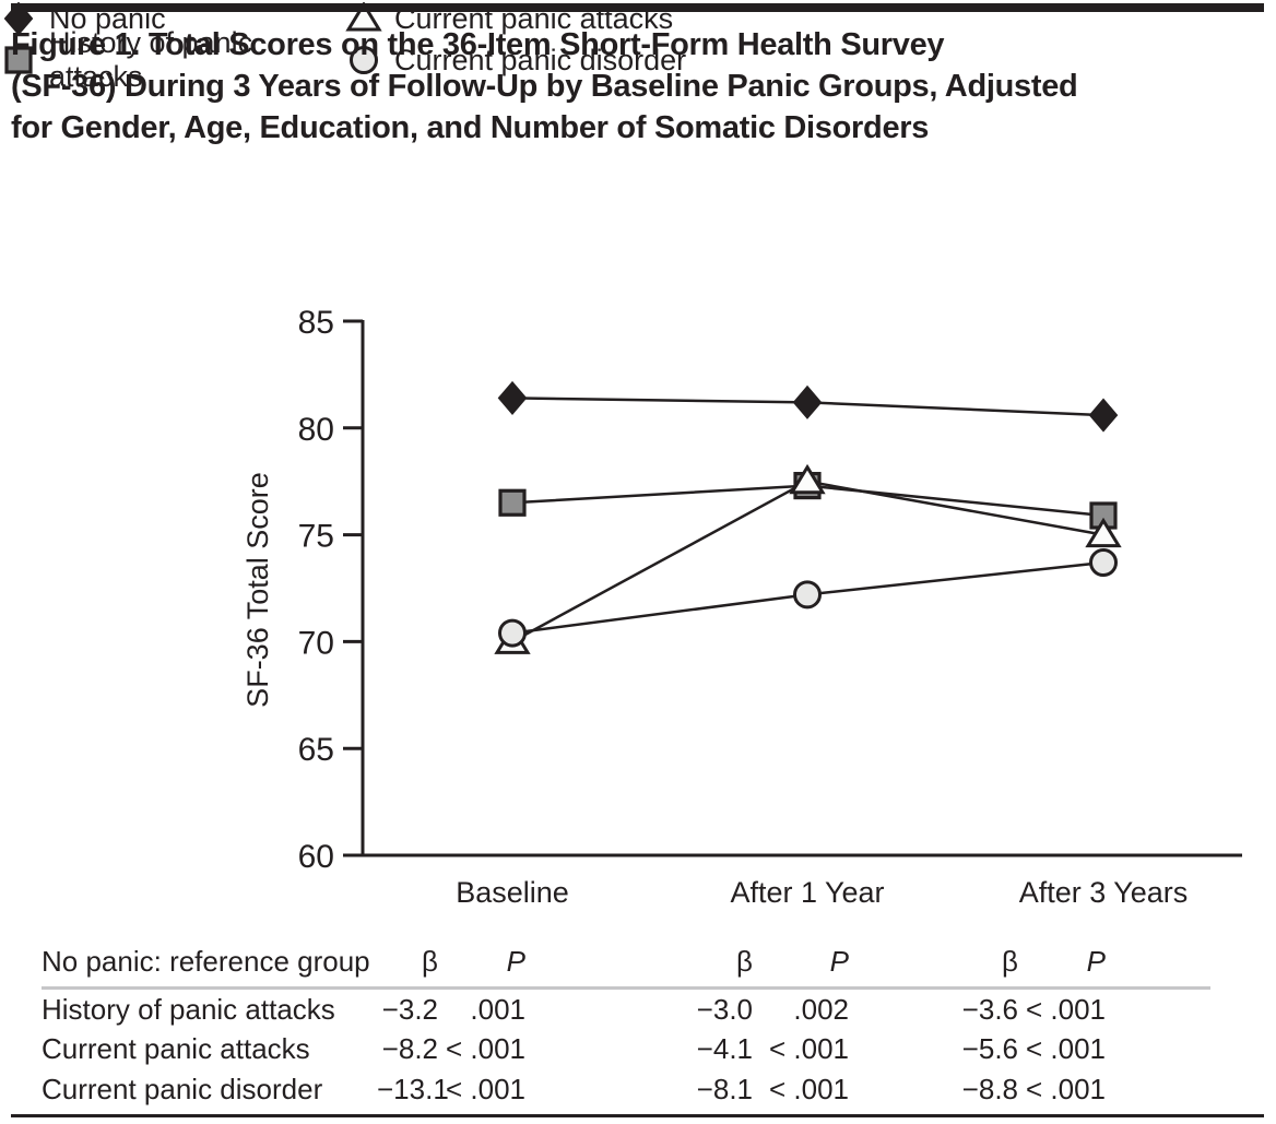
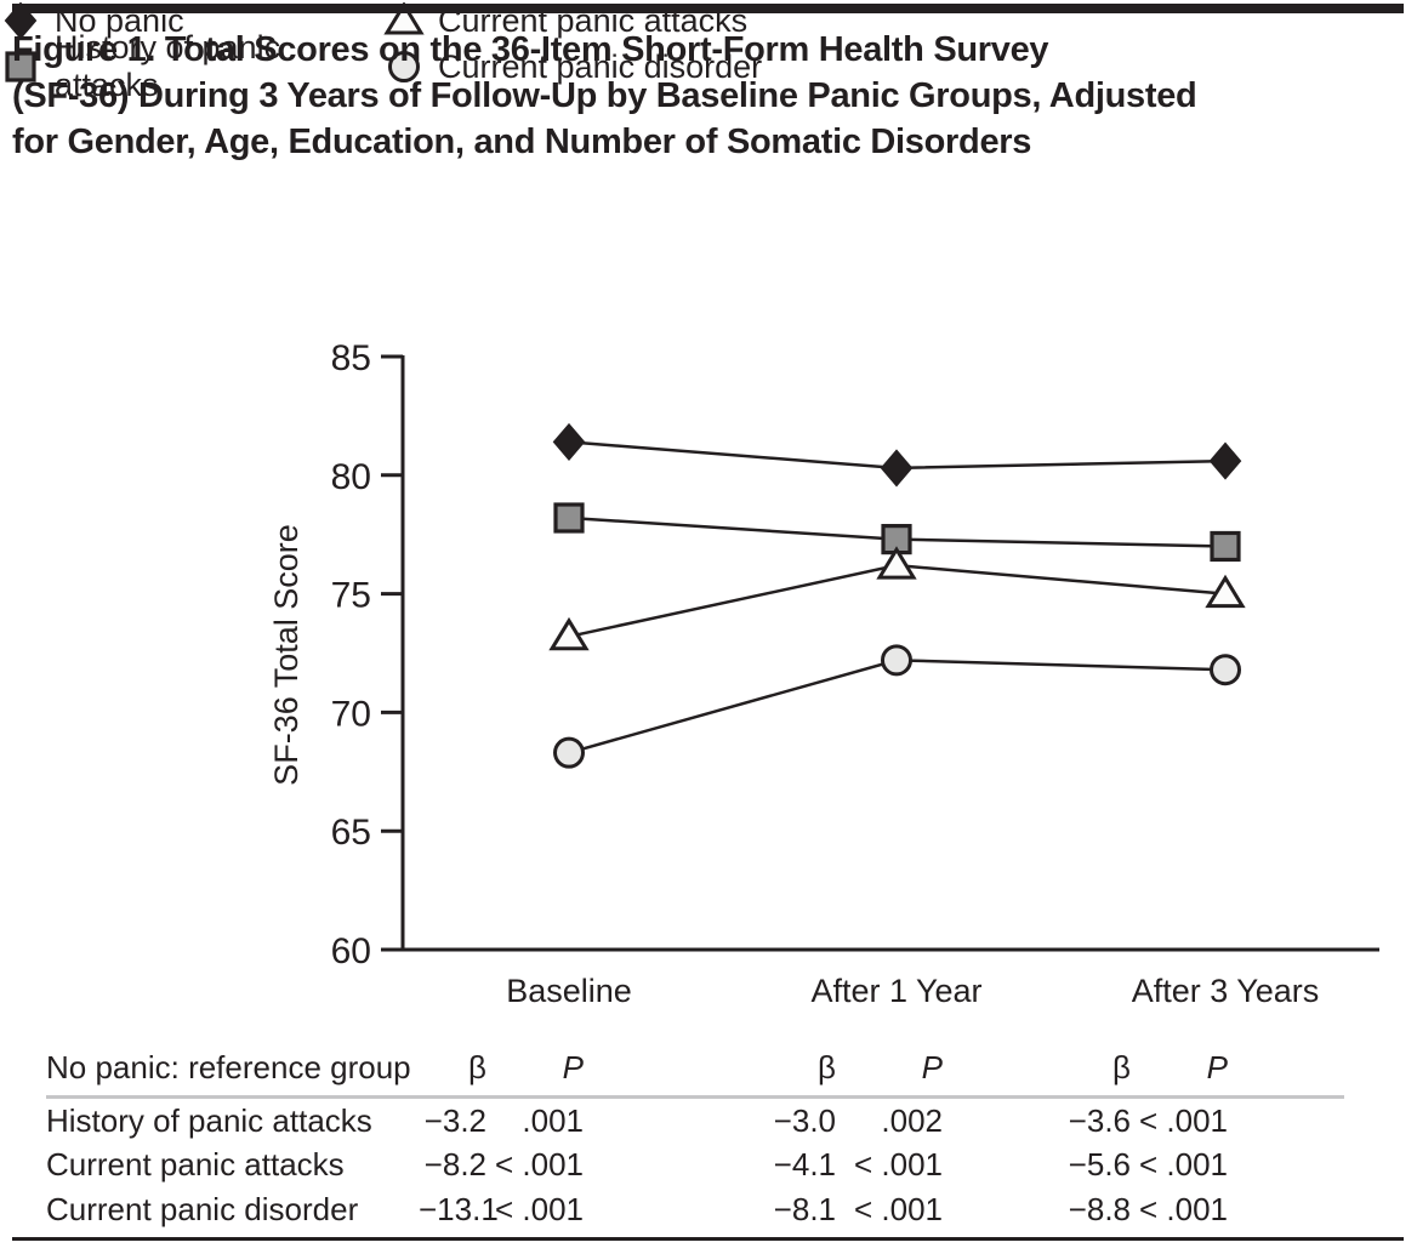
History of panic attacks/Baseline: 76.5 -> 78.2
Current panic attacks/Baseline: 70.0 -> 73.2
Current panic disorder/Baseline: 70.4 -> 68.3
No panic/After 1 Year: 81.2 -> 80.3
Current panic attacks/After 1 Year: 77.5 -> 76.2
History of panic attacks/After 3 Years: 75.9 -> 77.0
Current panic disorder/After 3 Years: 73.7 -> 71.8
